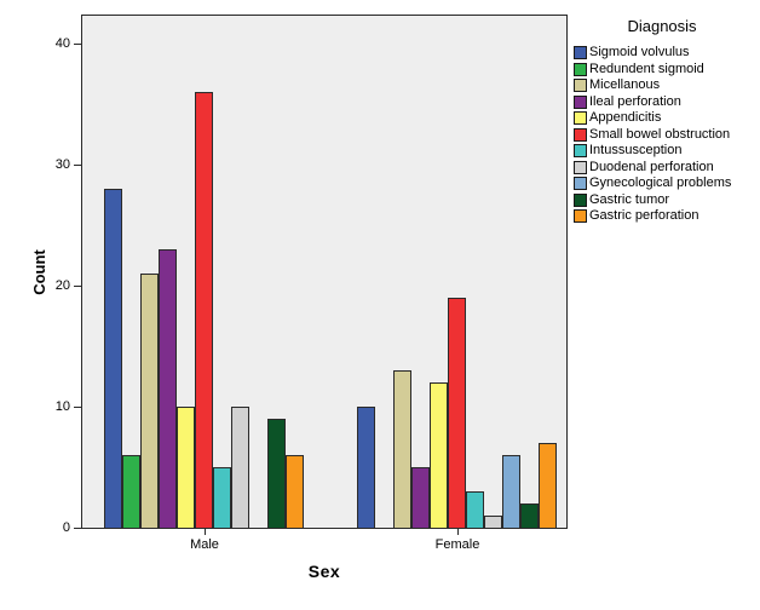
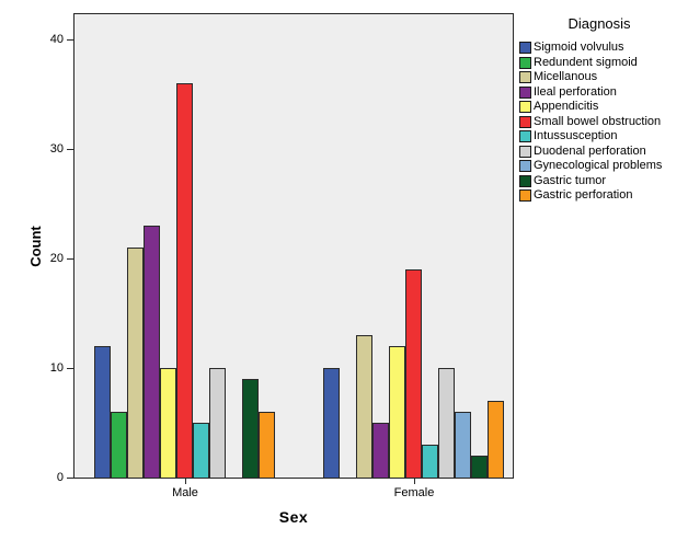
Sigmoid volvulus/Male: 28 -> 12
Duodenal perforation/Female: 1 -> 10
